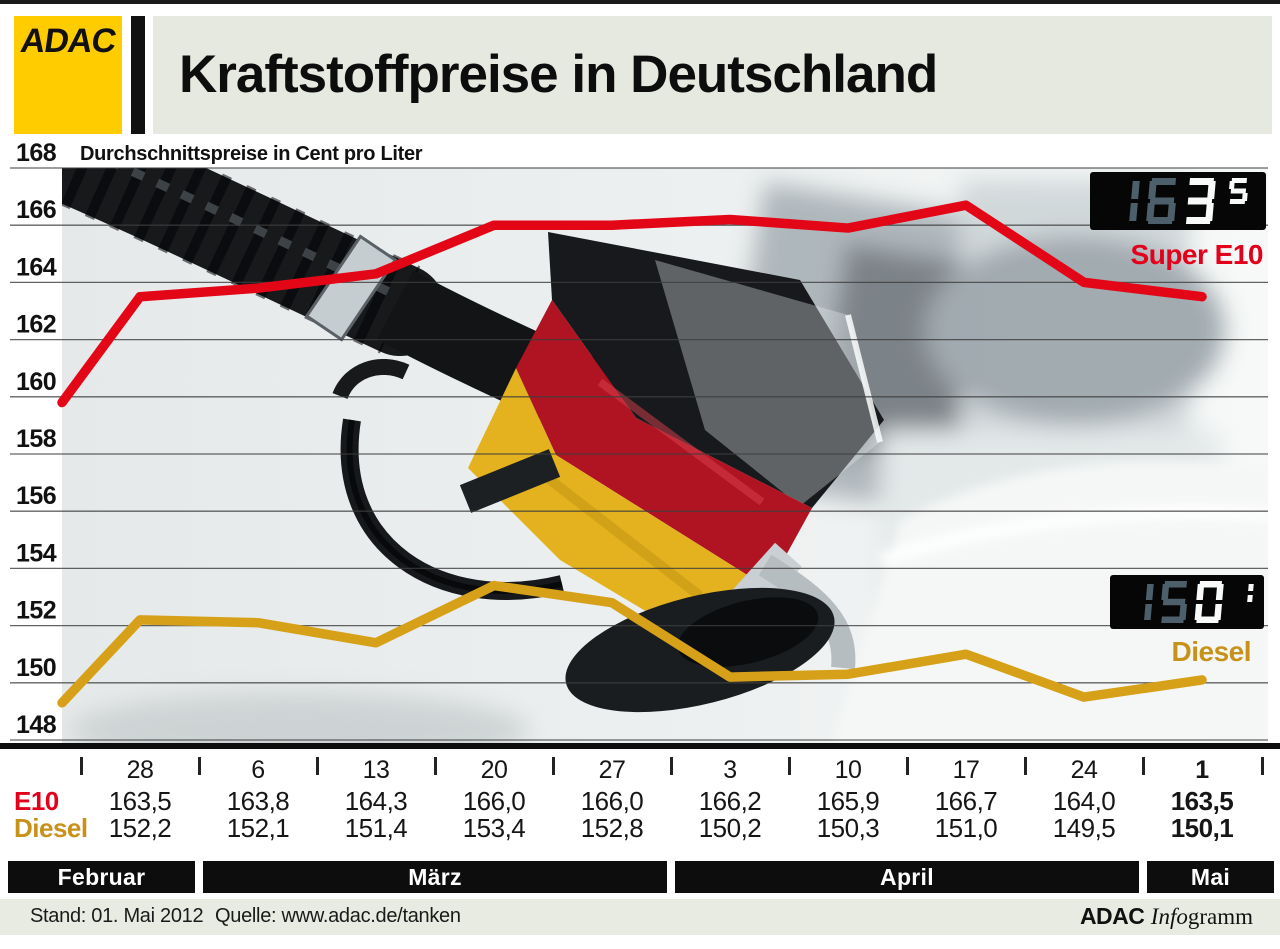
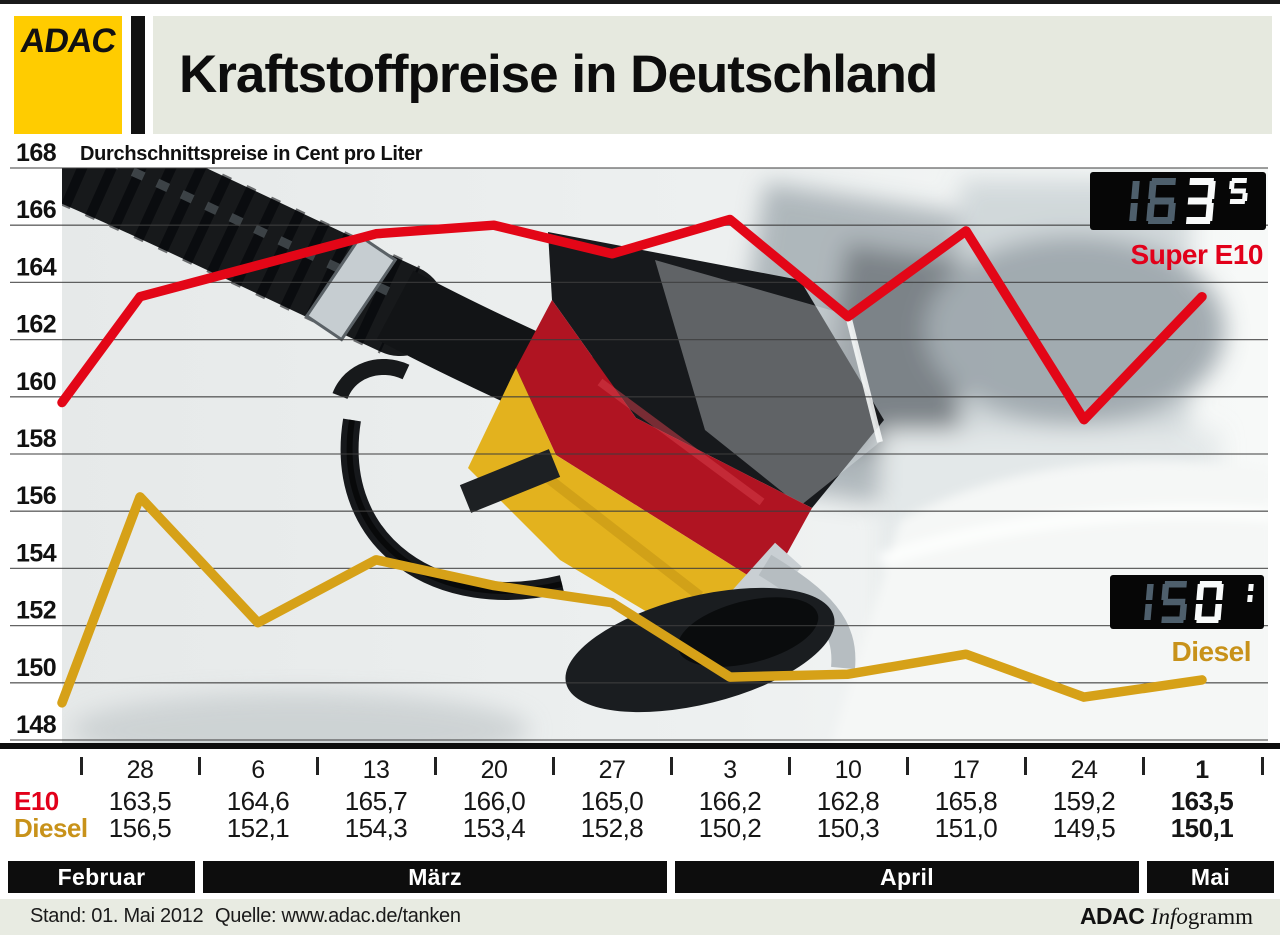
Diesel/28: 152,2 -> 156,5
E10/6: 163,8 -> 164,6
E10/13: 164,3 -> 165,7
Diesel/13: 151,4 -> 154,3
E10/27: 166,0 -> 165,0
E10/10: 165,9 -> 162,8
E10/17: 166,7 -> 165,8
E10/24: 164,0 -> 159,2
